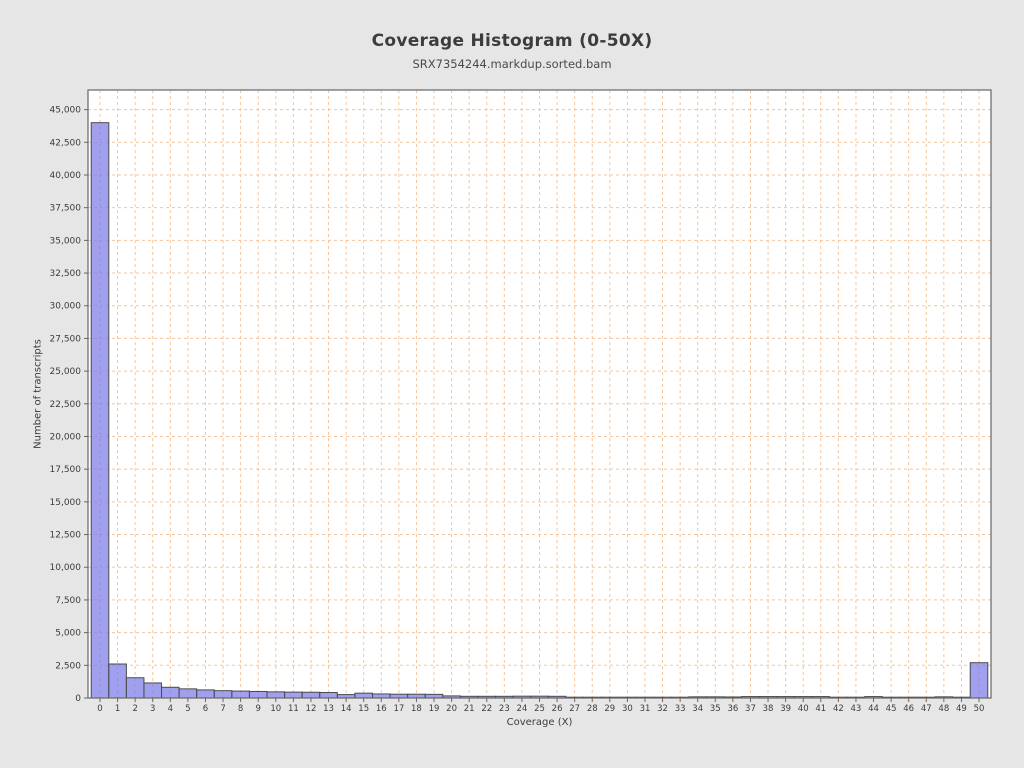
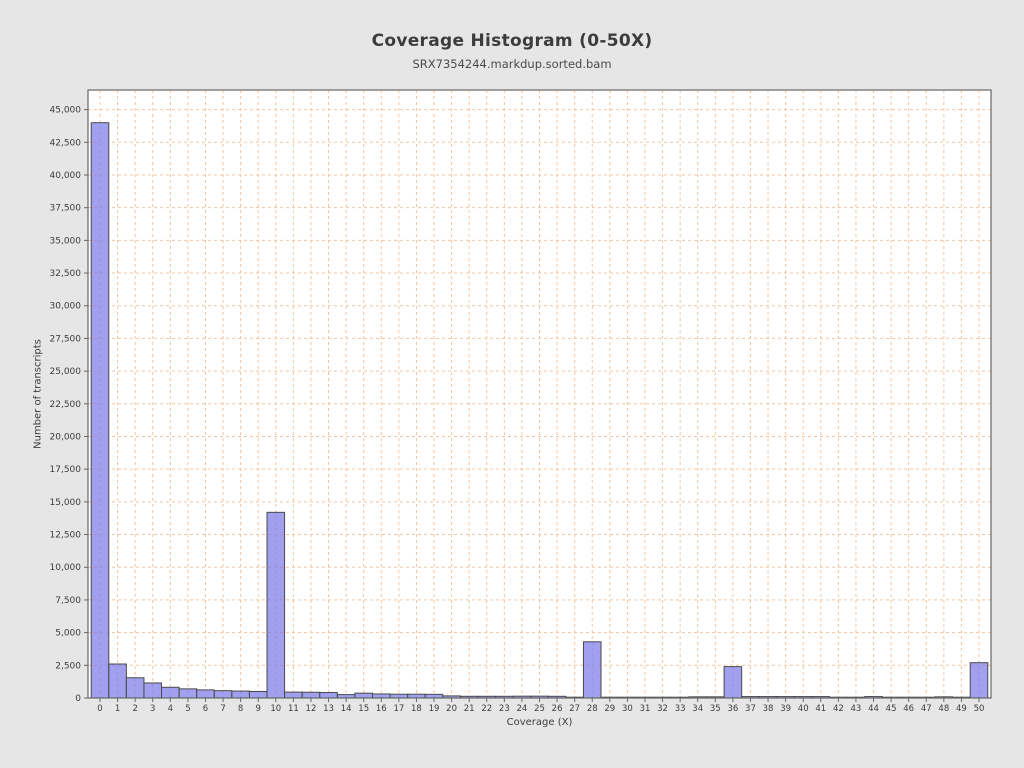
10: 500 -> 14200
28: 100 -> 4300
36: 100 -> 2400
